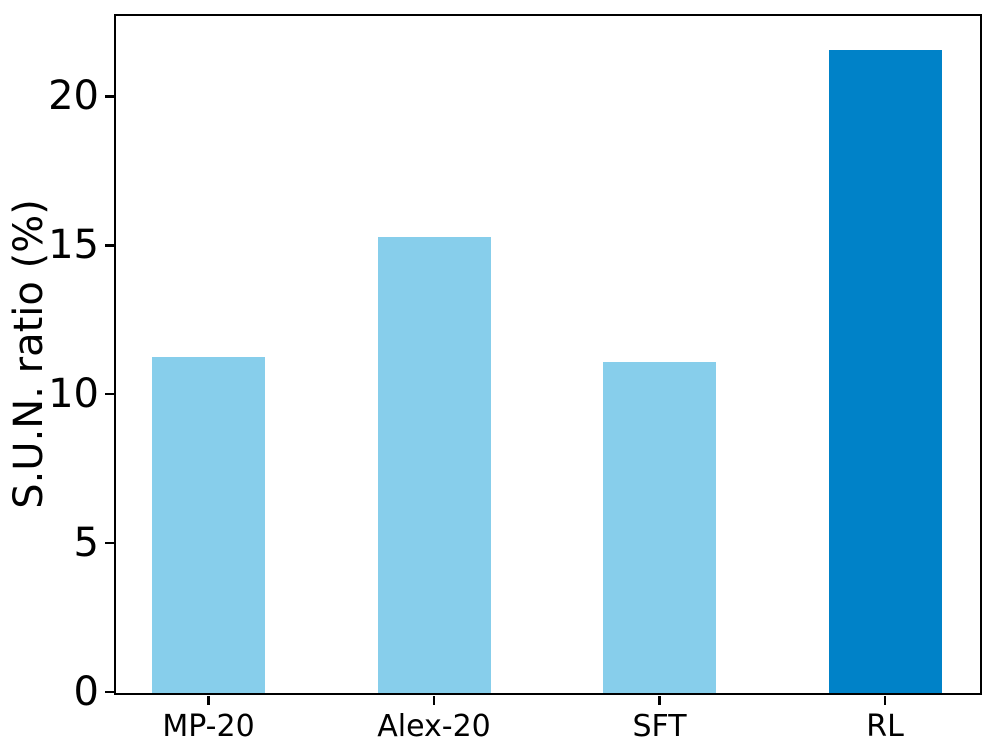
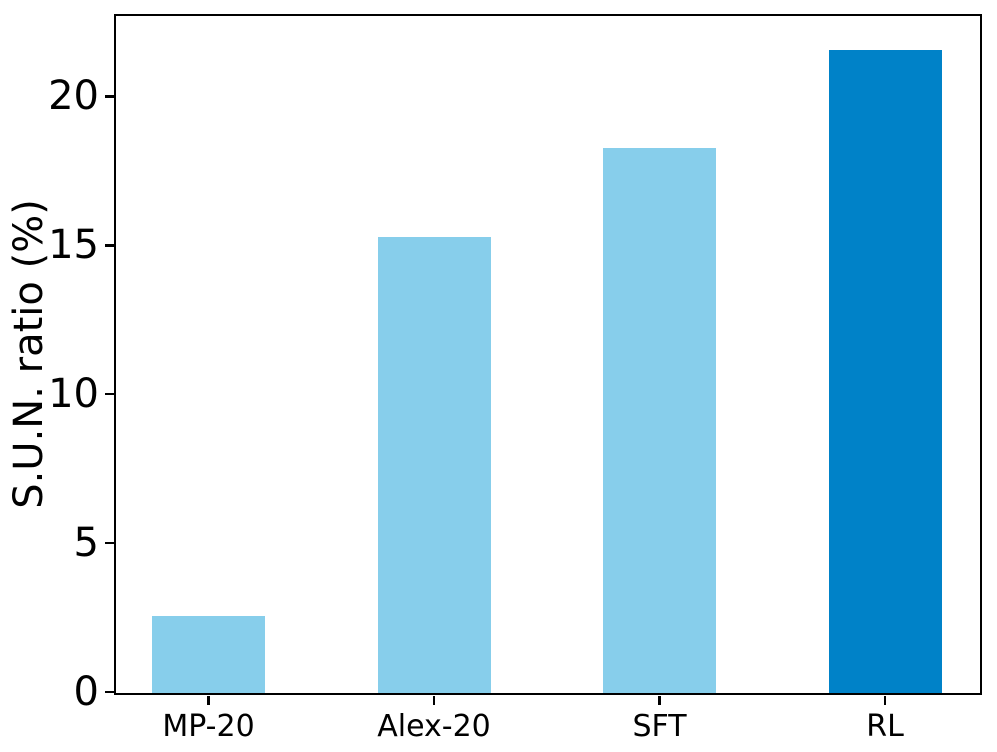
MP-20: 11.3 -> 2.6
SFT: 11.1 -> 18.3
